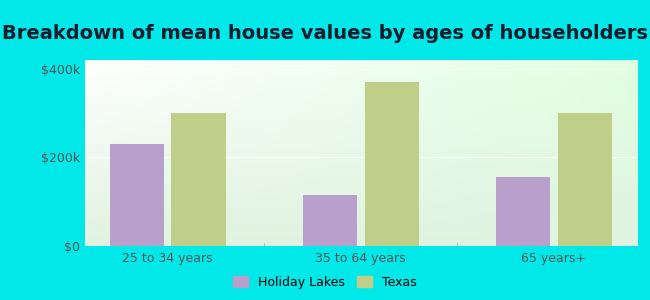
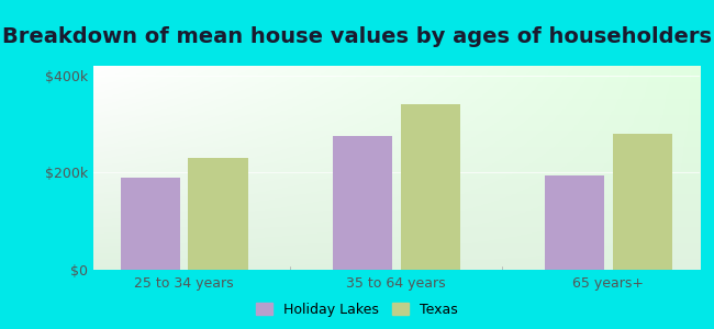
Holiday Lakes/25 to 34 years: $230k -> $190k
Texas/25 to 34 years: $300k -> $230k
Holiday Lakes/35 to 64 years: $115k -> $275k
Texas/35 to 64 years: $370k -> $340k
Holiday Lakes/65 years+: $155k -> $195k
Texas/65 years+: $300k -> $280k
